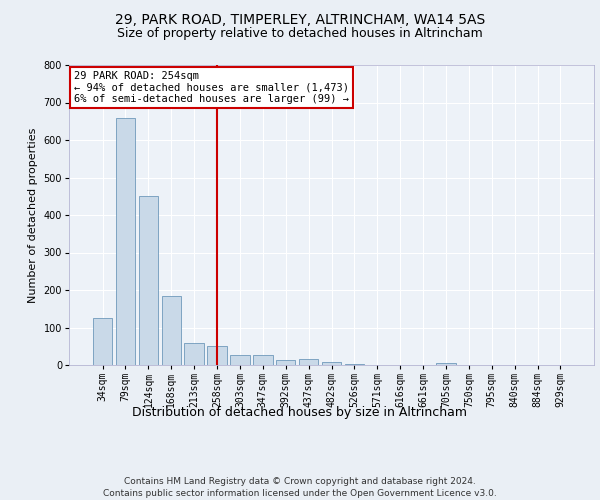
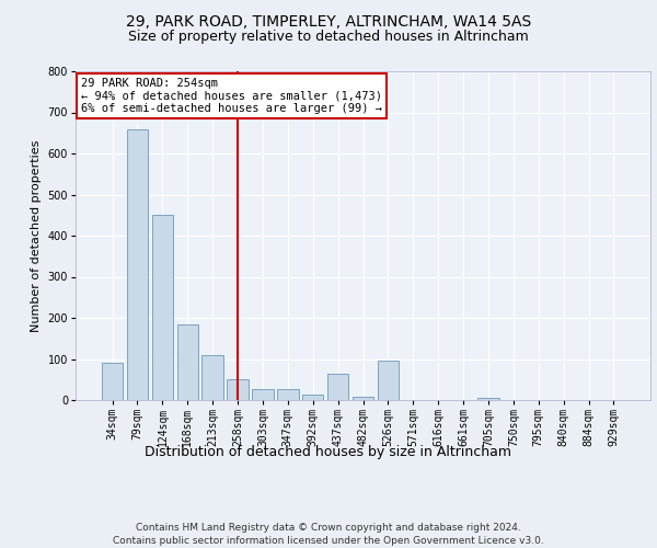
34sqm: 125 -> 90
213sqm: 60 -> 110
437sqm: 16 -> 65
526sqm: 4 -> 95
